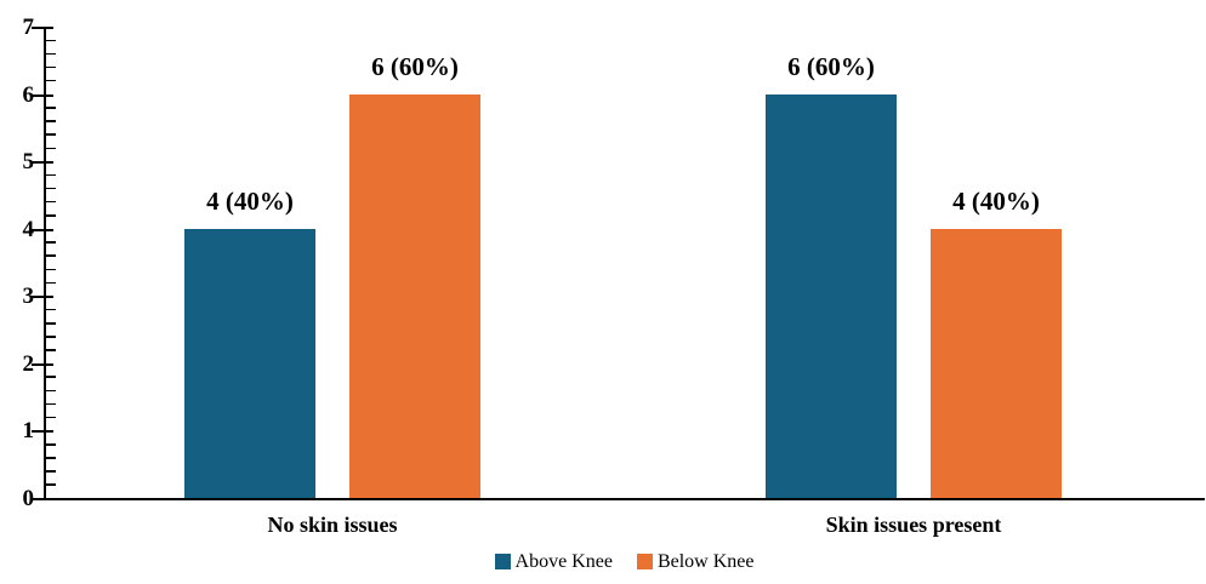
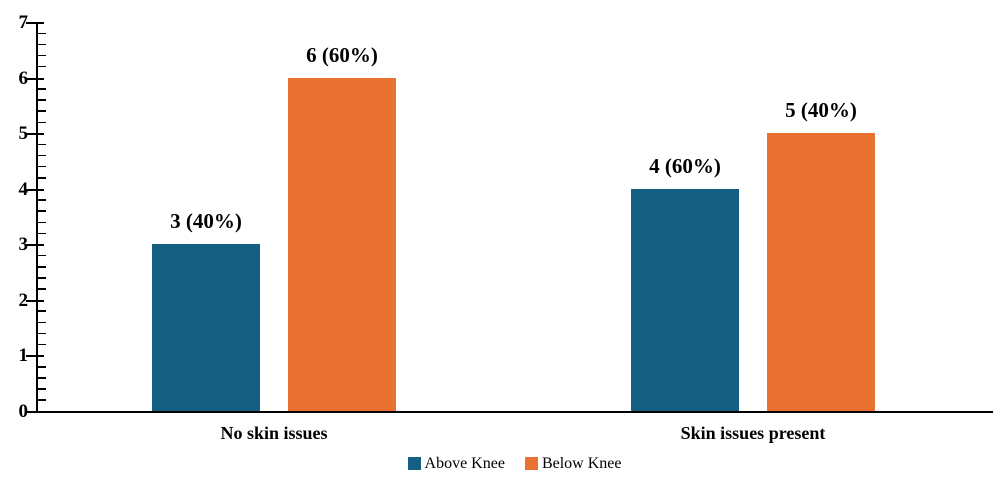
Above Knee/No skin issues: 4 -> 3
Above Knee/Skin issues present: 6 -> 4
Below Knee/Skin issues present: 4 -> 5
